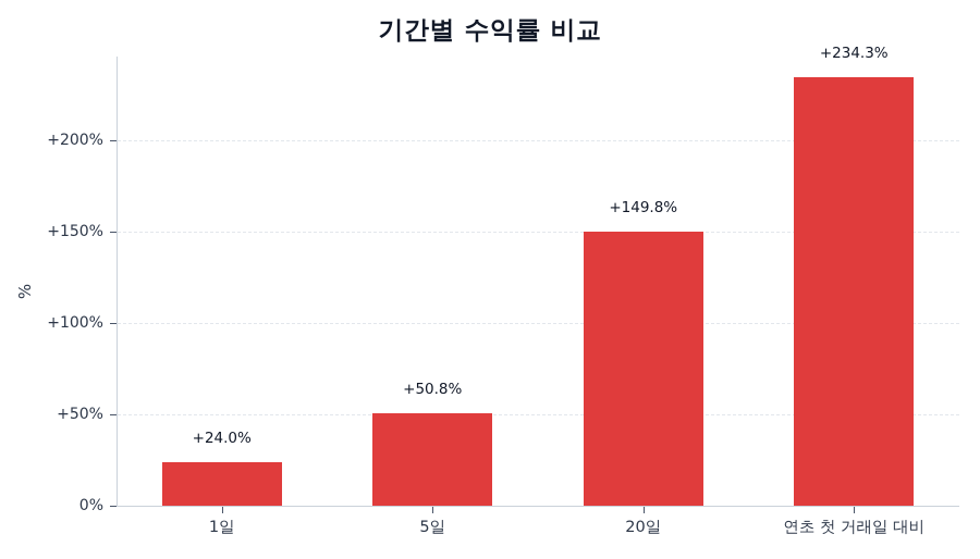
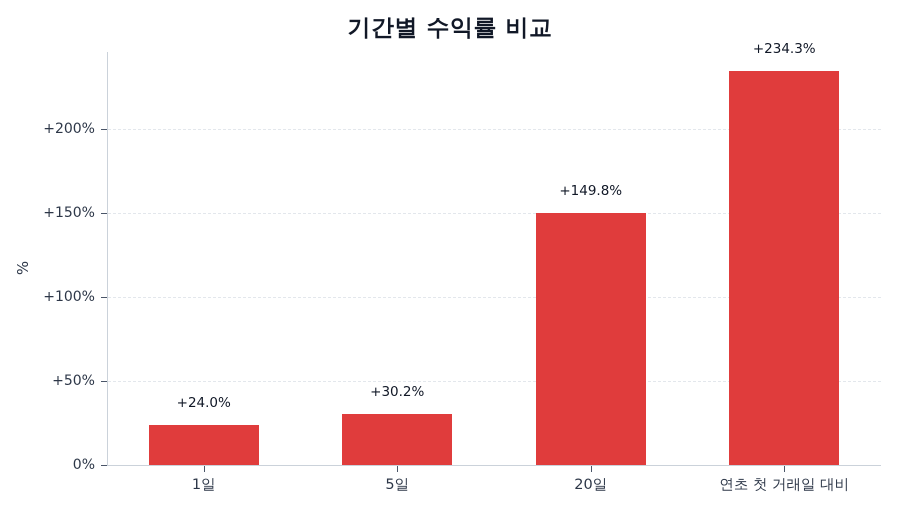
5일: +50.8% -> +30.2%
